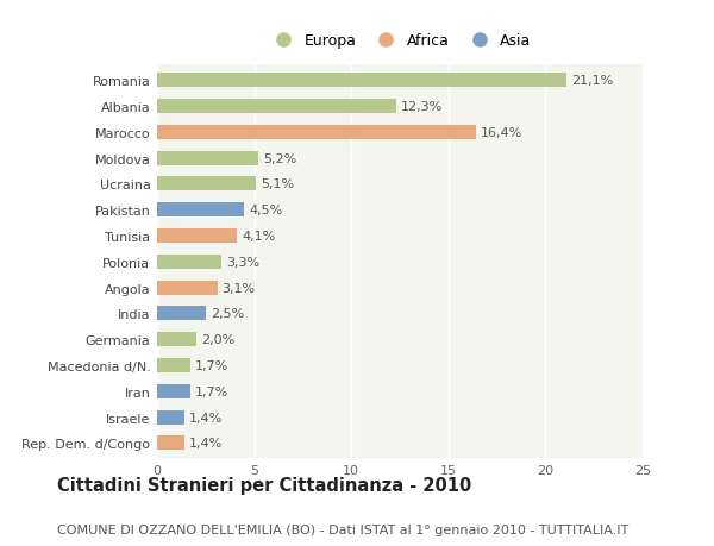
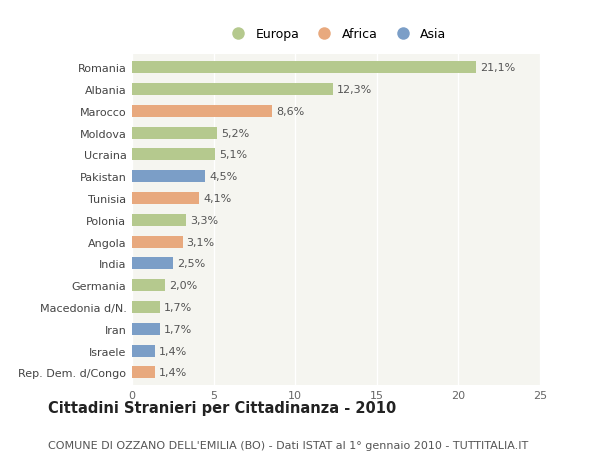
Marocco: 16,4% -> 8,6%
